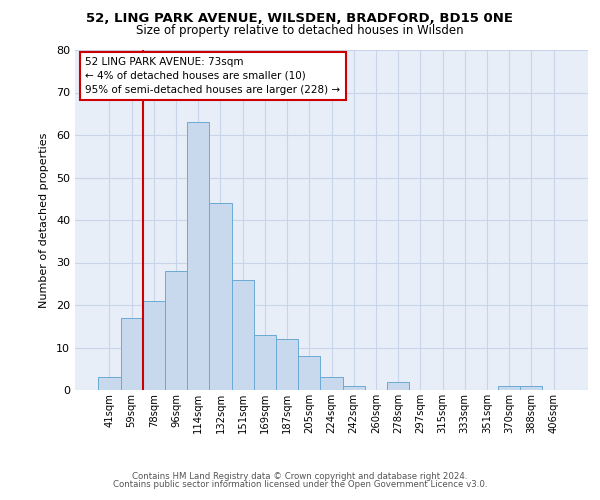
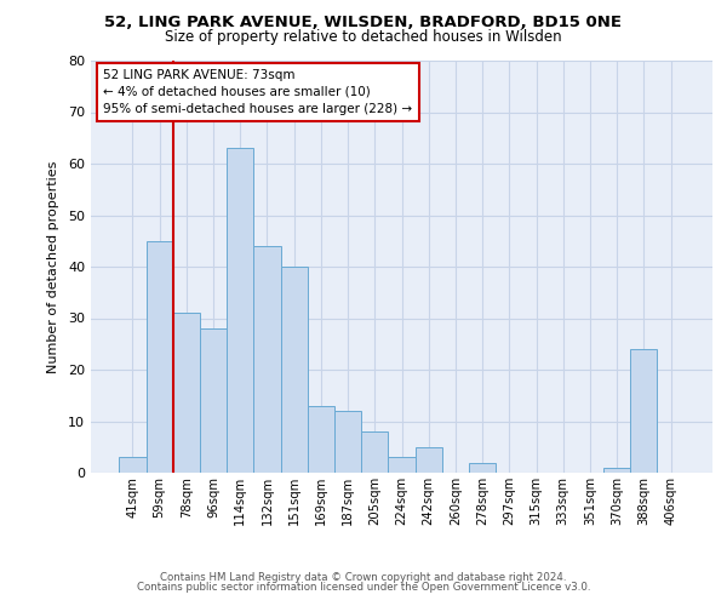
59sqm: 17 -> 45
78sqm: 21 -> 31
151sqm: 26 -> 40
242sqm: 1 -> 5
388sqm: 1 -> 24
